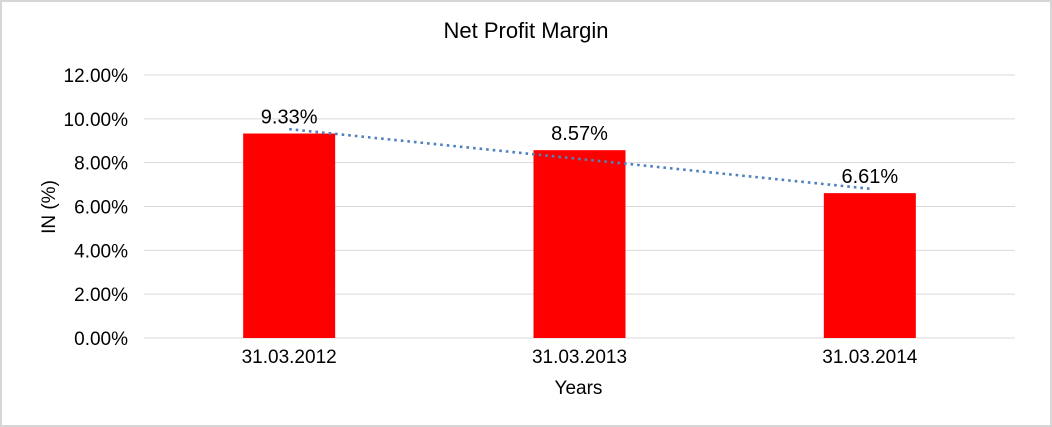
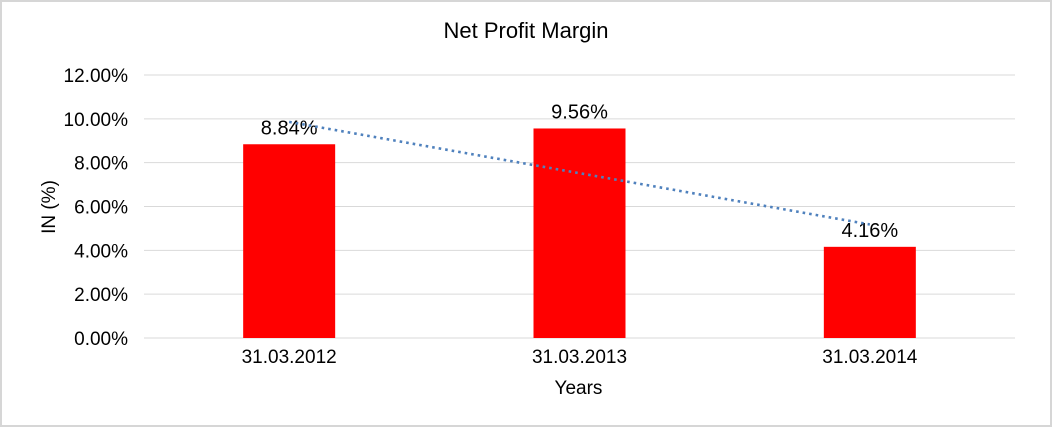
31.03.2012: 9.33% -> 8.84%
31.03.2013: 8.57% -> 9.56%
31.03.2014: 6.61% -> 4.16%
